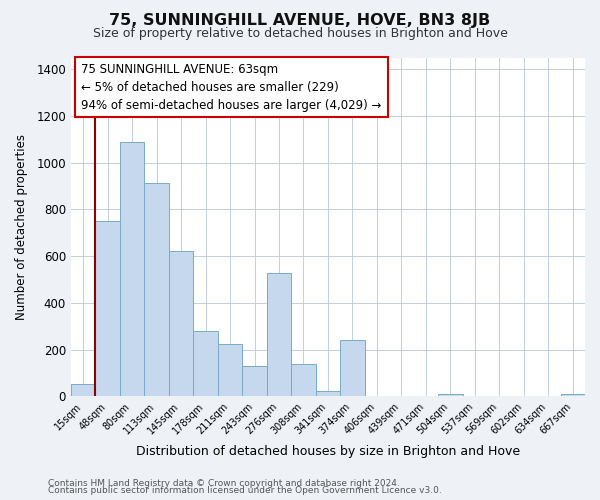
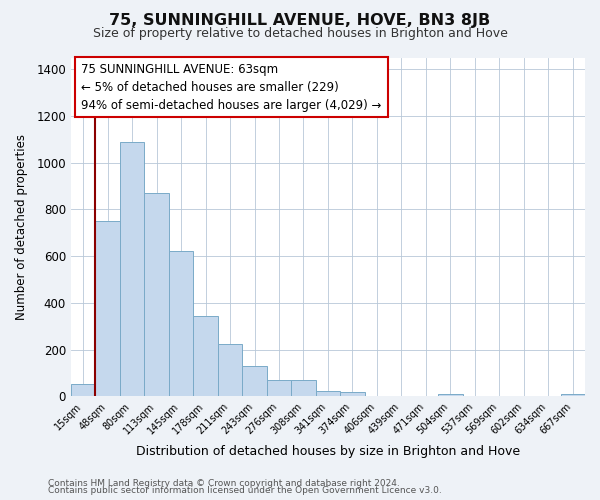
113sqm: 915 -> 870
178sqm: 280 -> 345
276sqm: 530 -> 70
308sqm: 140 -> 70
374sqm: 240 -> 20
